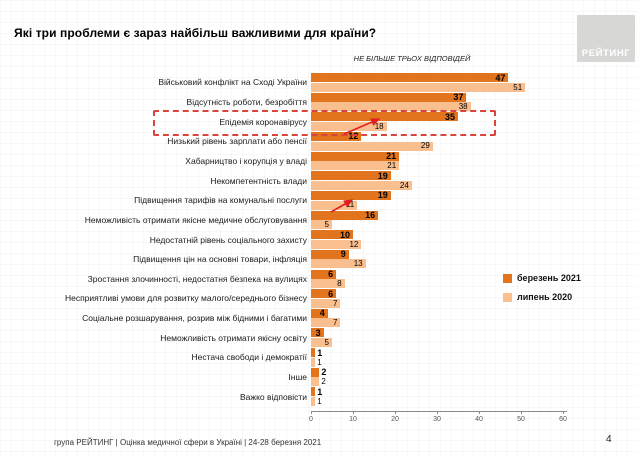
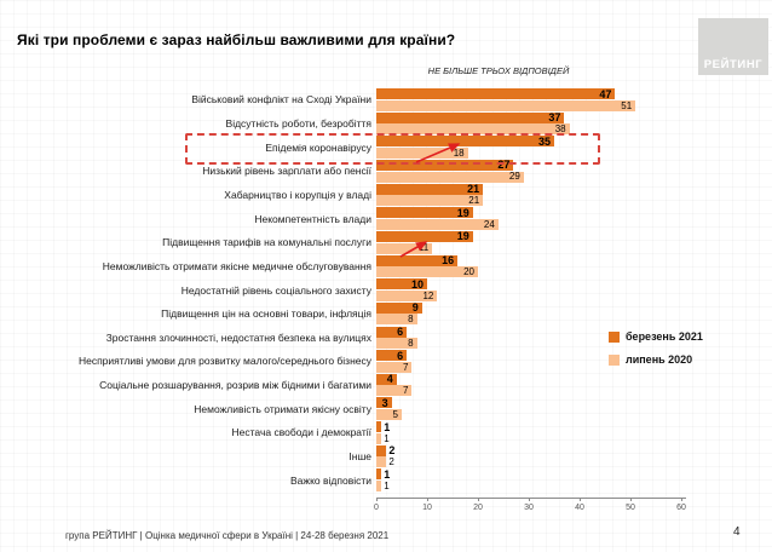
березень 2021/Низький рівень зарплати або пенсії: 12 -> 27
липень 2020/Неможливість отримати якісне медичне обслуговування: 5 -> 20
липень 2020/Підвищення цін на основні товари, інфляція: 13 -> 8
